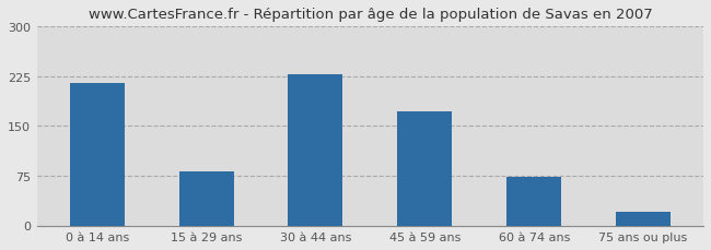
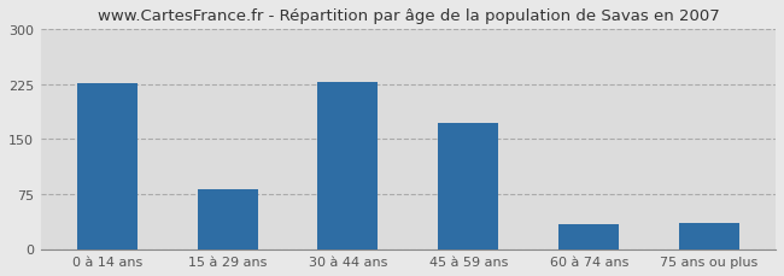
0 à 14 ans: 215 -> 226
60 à 74 ans: 74 -> 34
75 ans ou plus: 20 -> 36
